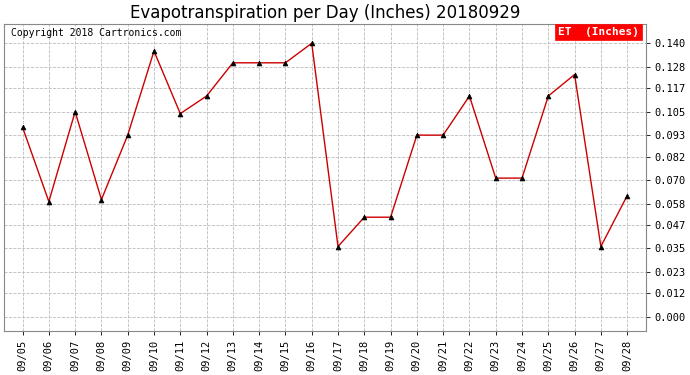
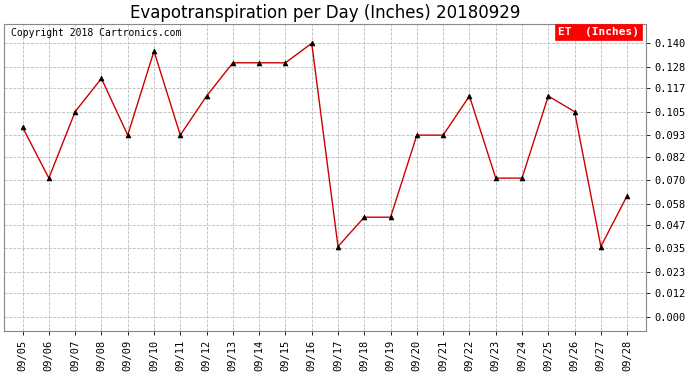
09/06: 0.059 -> 0.071
09/08: 0.060 -> 0.122
09/11: 0.104 -> 0.093
09/26: 0.124 -> 0.105
